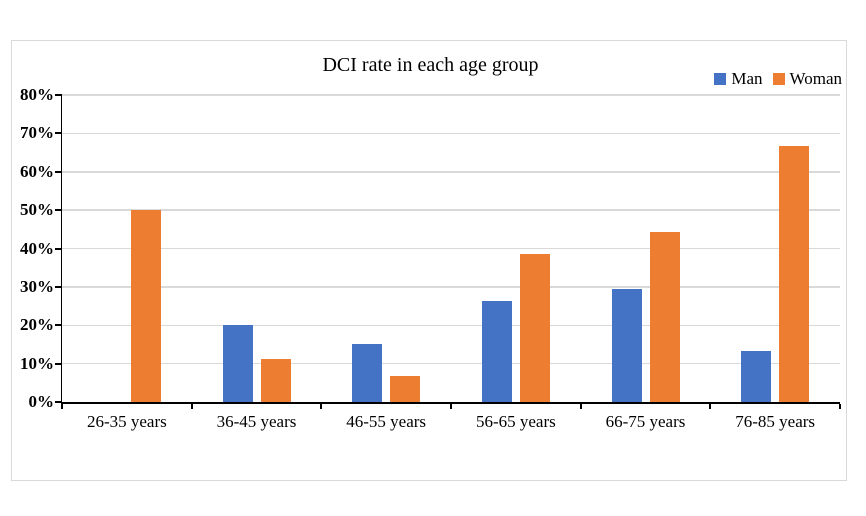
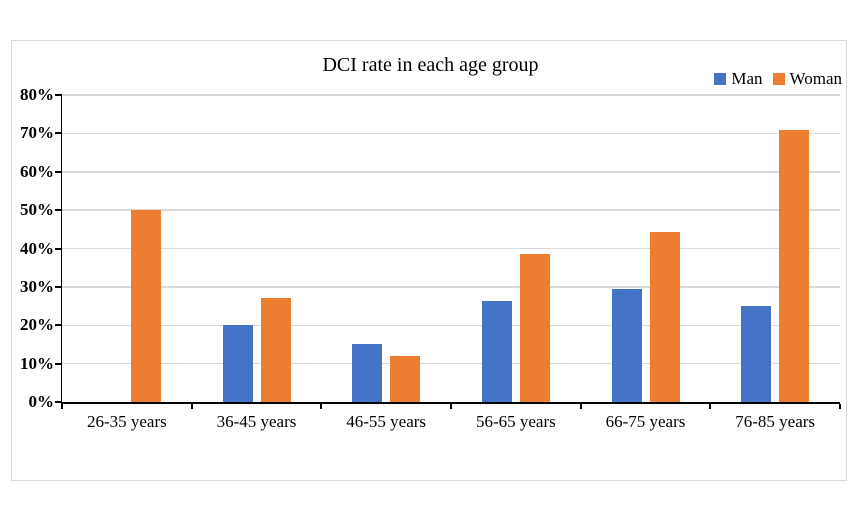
Woman/36-45 years: 11% -> 27%
Woman/46-55 years: 7% -> 12%
Man/76-85 years: 13% -> 25%
Woman/76-85 years: 67% -> 71%
